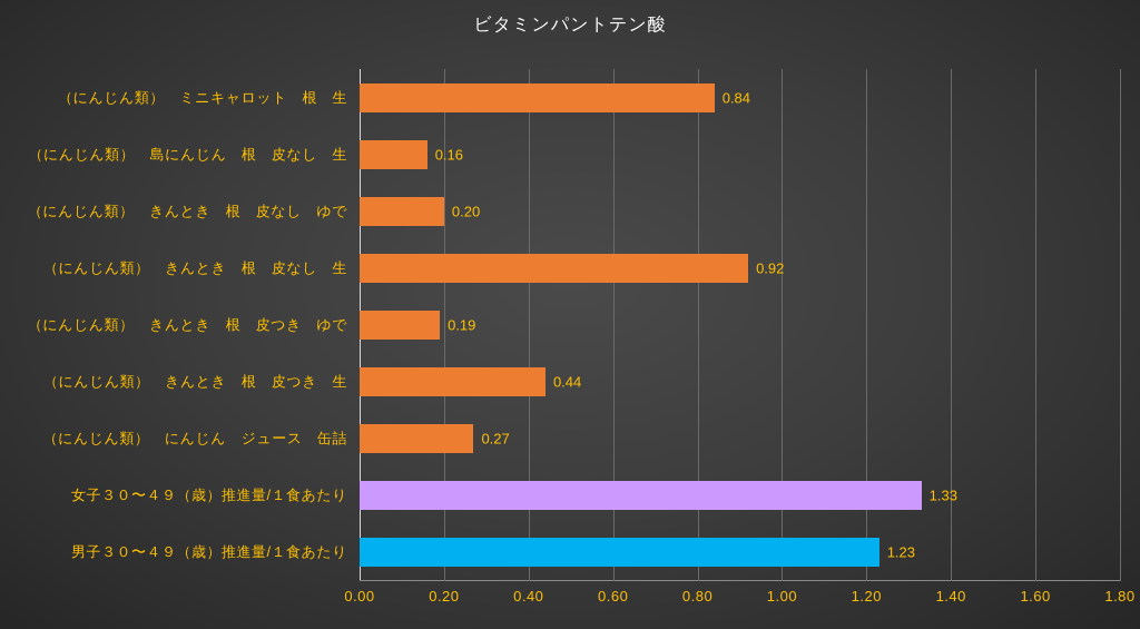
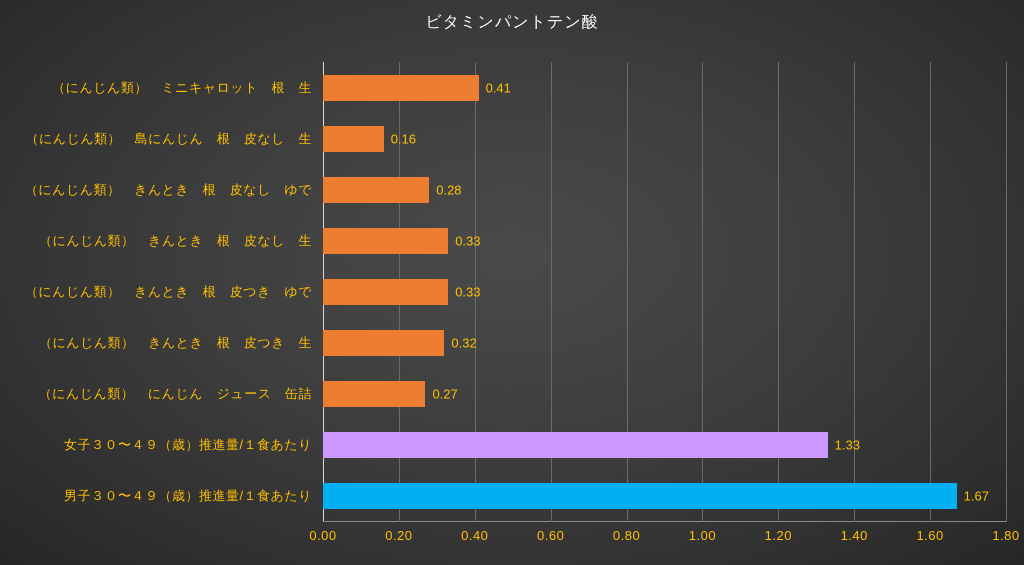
（にんじん類） ミニキャロット 根 生: 0.84 -> 0.41
（にんじん類） きんとき 根 皮なし ゆで: 0.20 -> 0.28
（にんじん類） きんとき 根 皮なし 生: 0.92 -> 0.33
（にんじん類） きんとき 根 皮つき ゆで: 0.19 -> 0.33
（にんじん類） きんとき 根 皮つき 生: 0.44 -> 0.32
男子３０〜４９（歳）推進量/１食あたり: 1.23 -> 1.67
